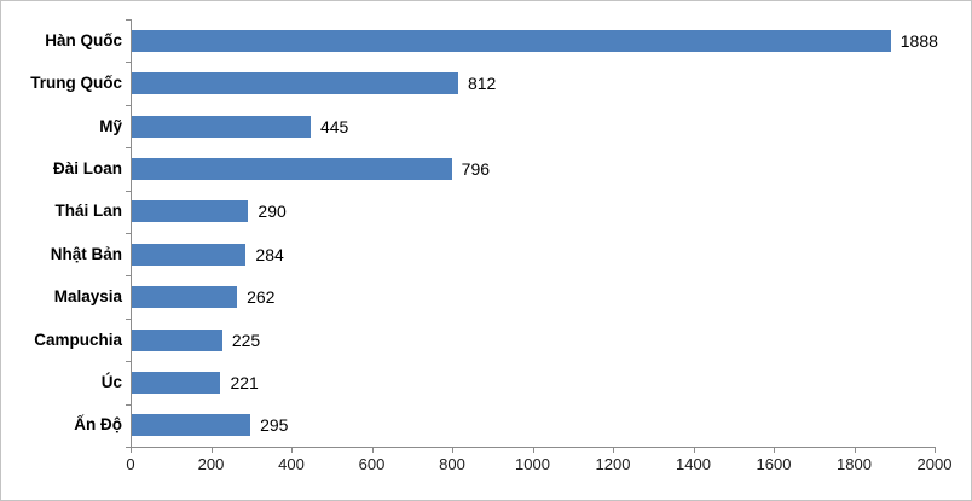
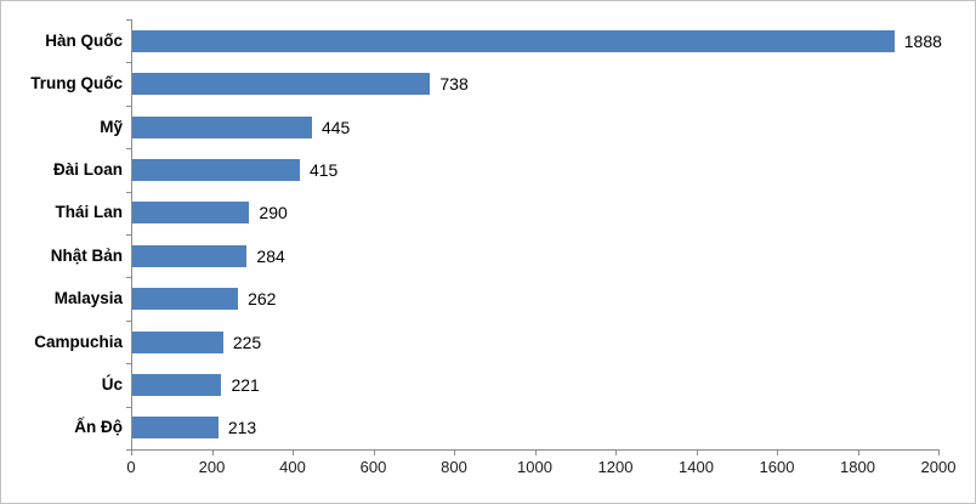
Trung Quốc: 812 -> 738
Đài Loan: 796 -> 415
Ấn Độ: 295 -> 213
